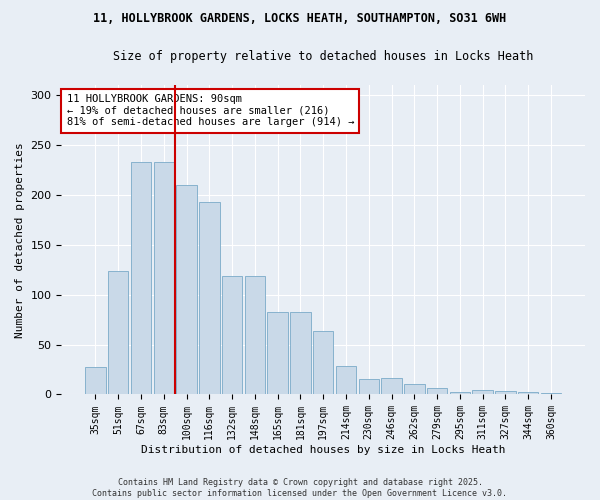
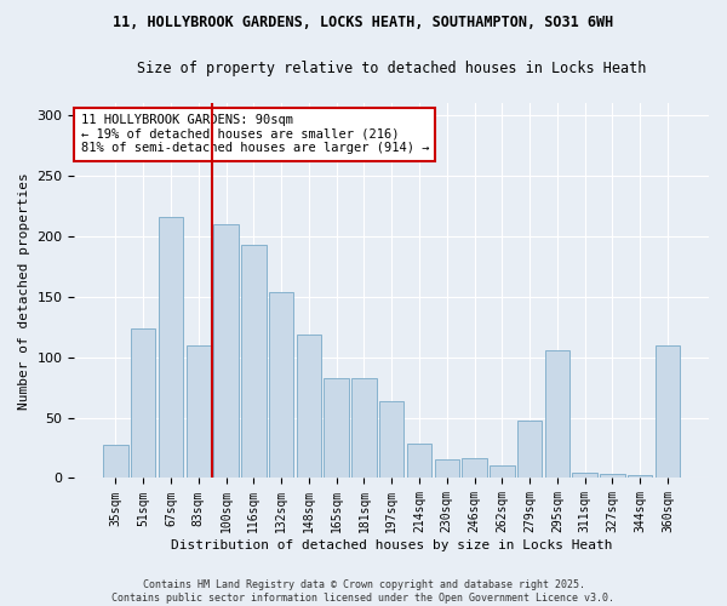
67sqm: 233 -> 216
83sqm: 233 -> 110
132sqm: 119 -> 154
279sqm: 6 -> 48
295sqm: 2 -> 106
360sqm: 1 -> 110
